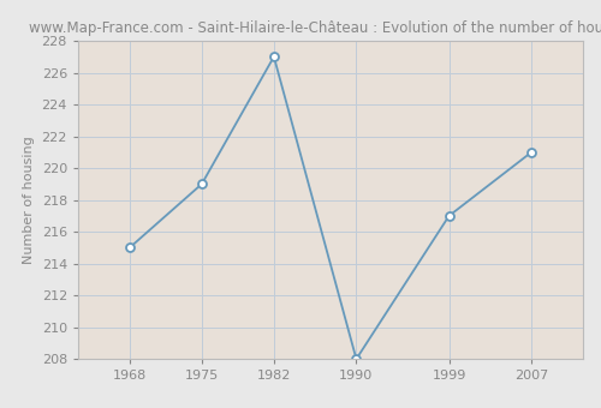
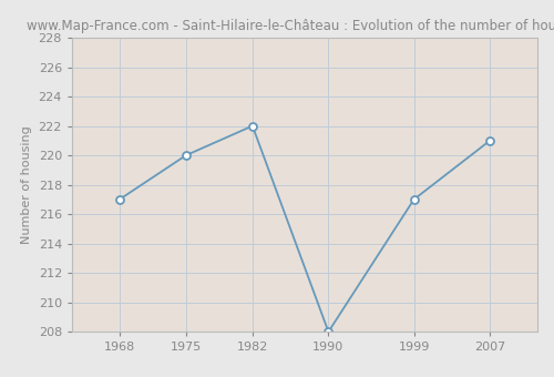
1968: 215 -> 217
1975: 219 -> 220
1982: 227 -> 222
